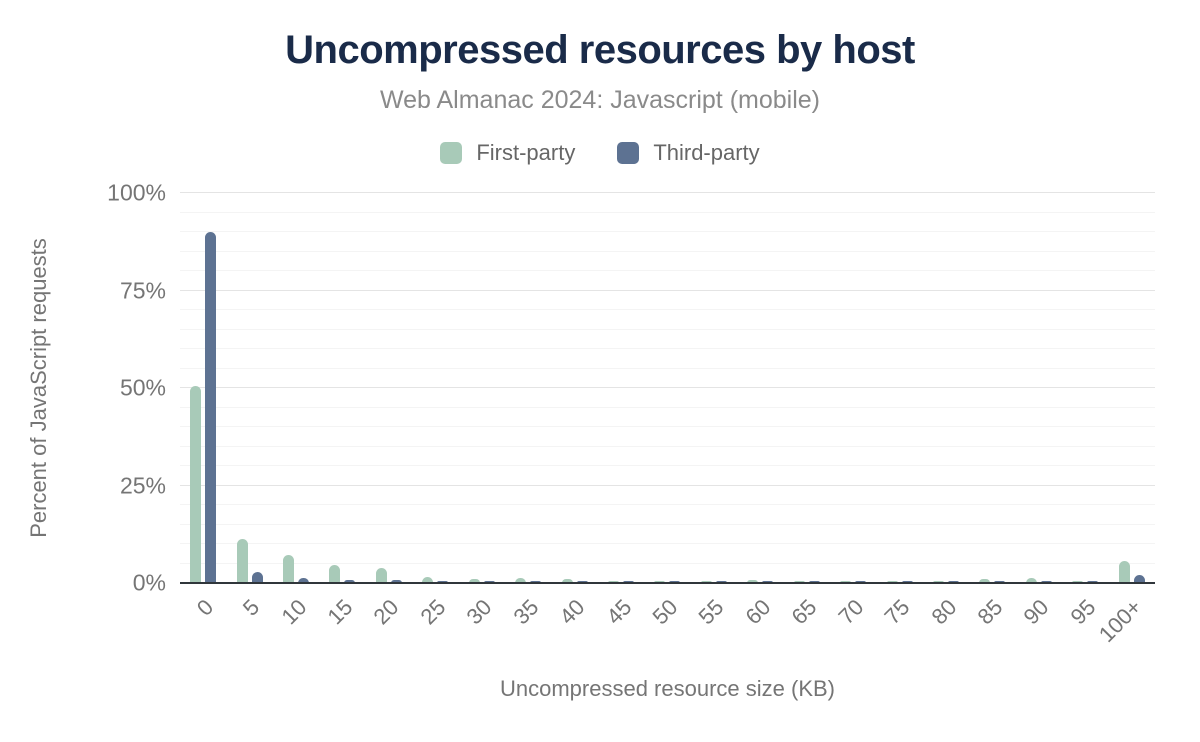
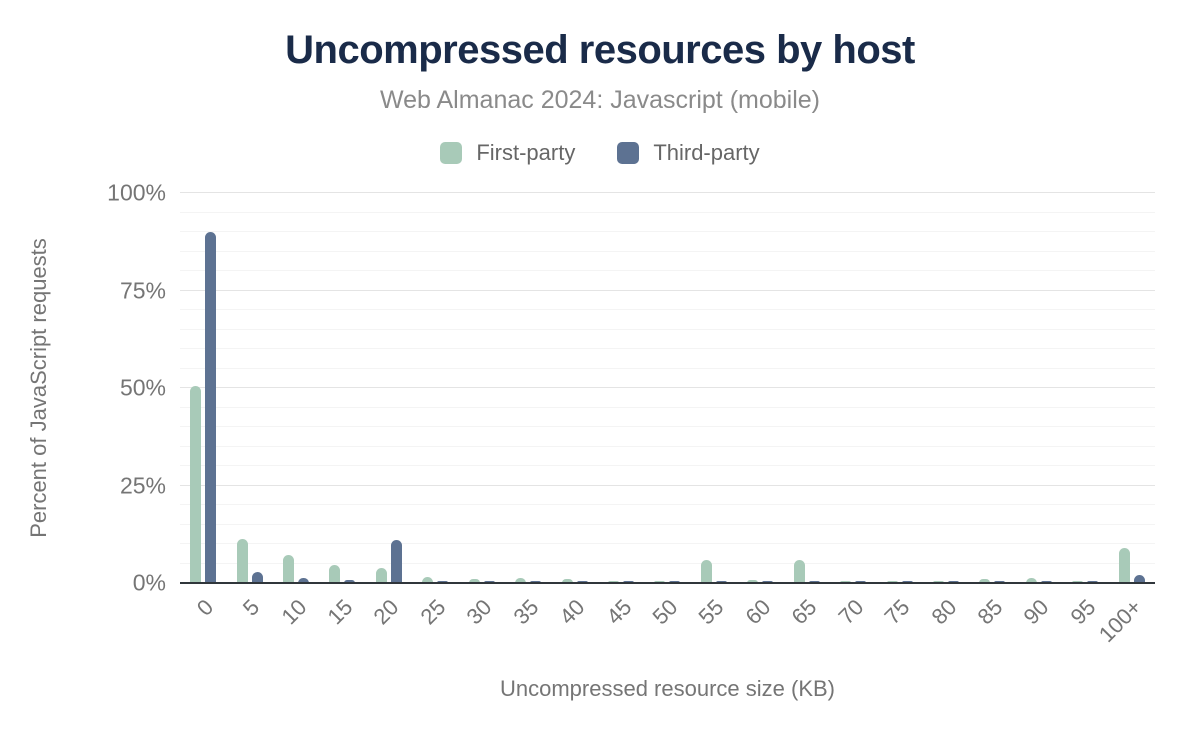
Third-party/20: 1% -> 11%
First-party/55: 1% -> 6%
First-party/65: 1% -> 6%
First-party/100+: 6% -> 9%
